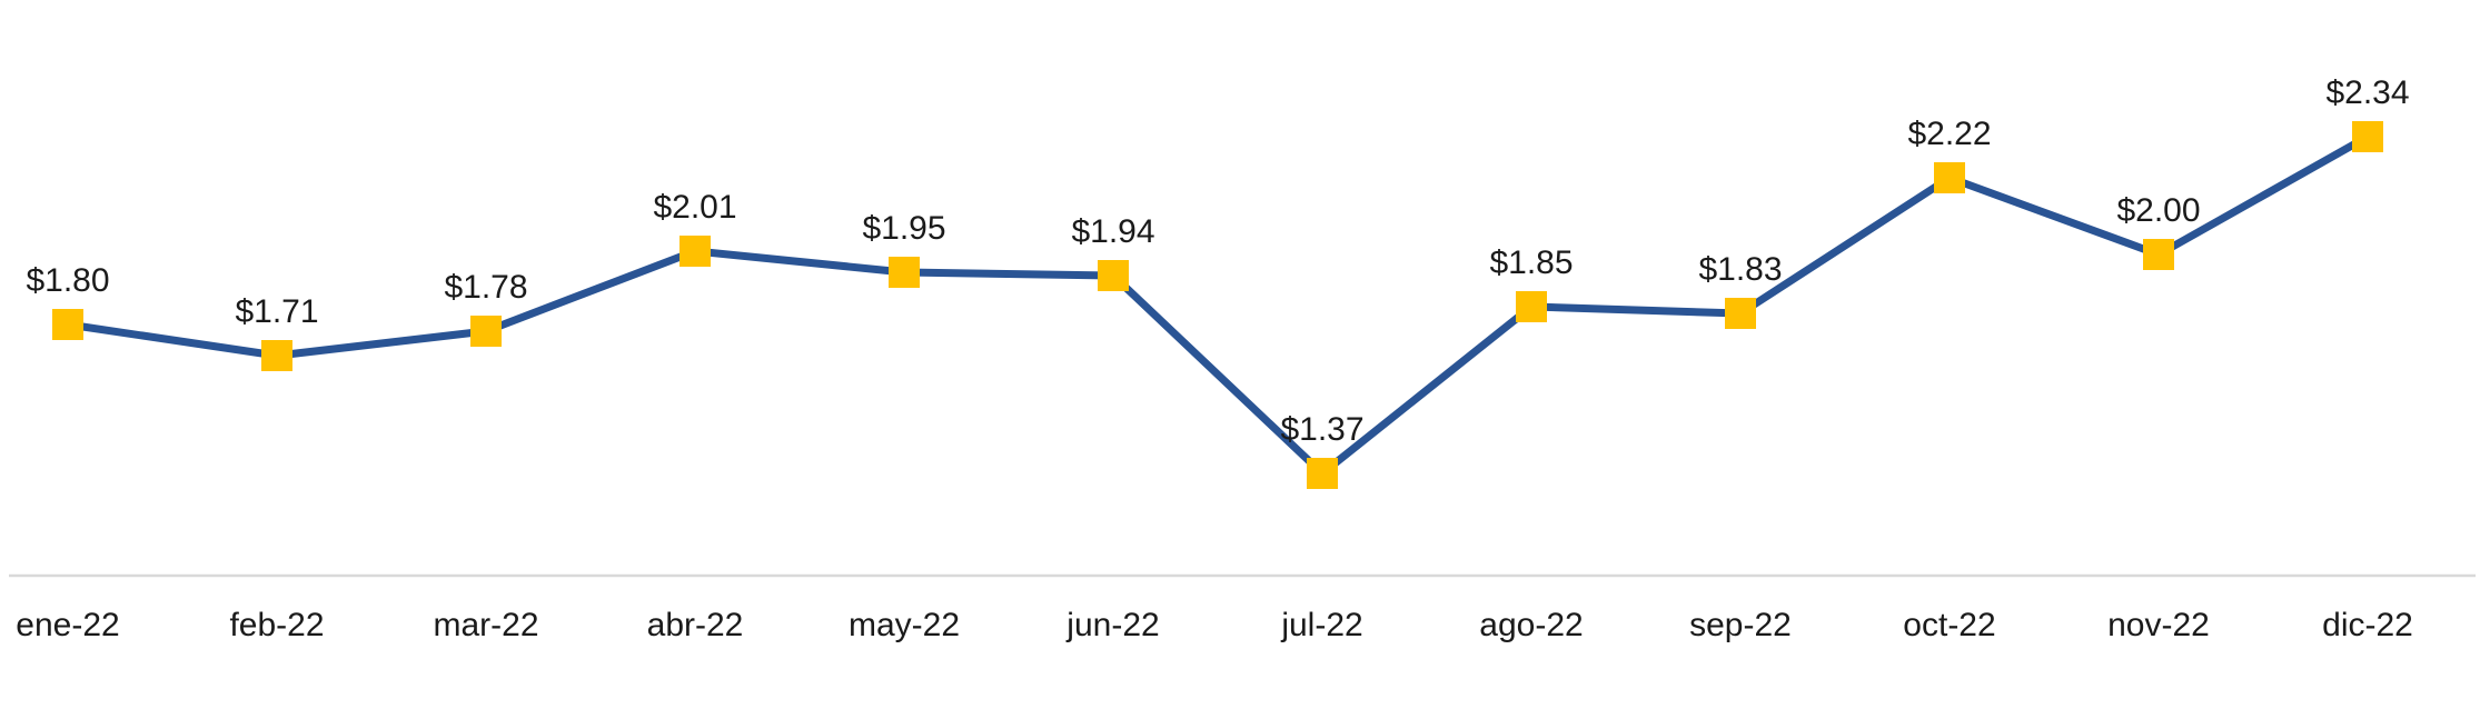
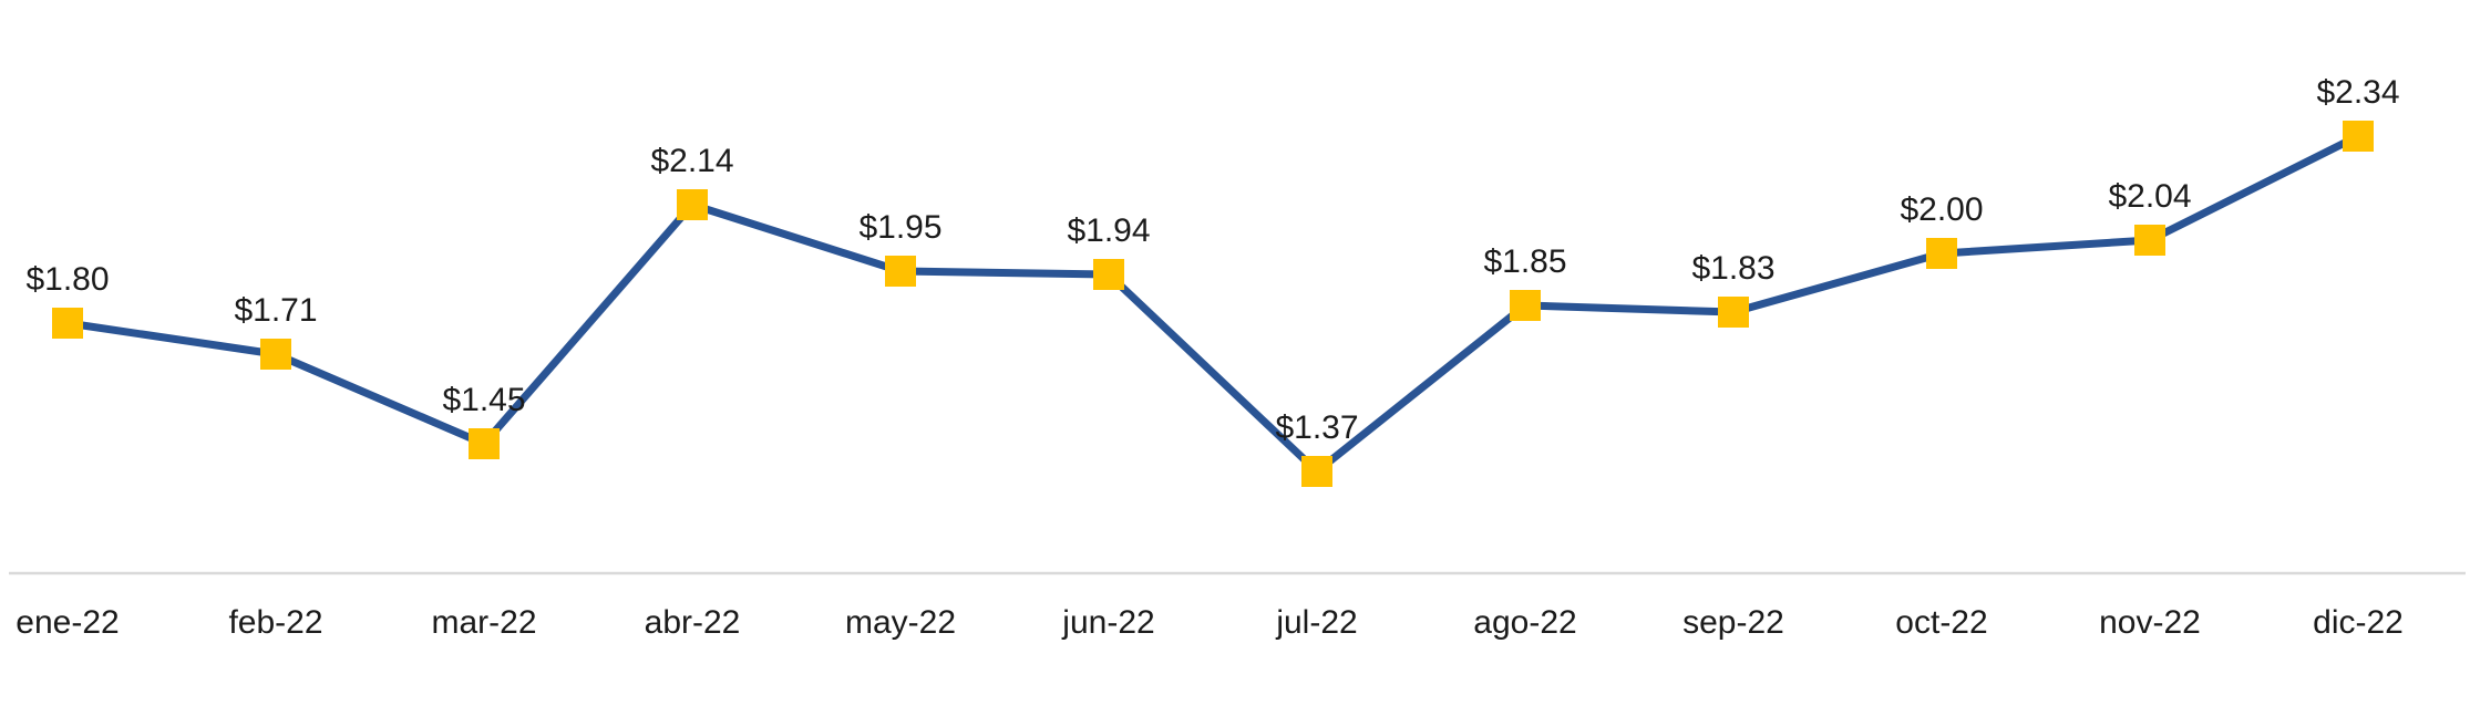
mar-22: $1.78 -> $1.45
abr-22: $2.01 -> $2.14
oct-22: $2.22 -> $2.00
nov-22: $2.00 -> $2.04
